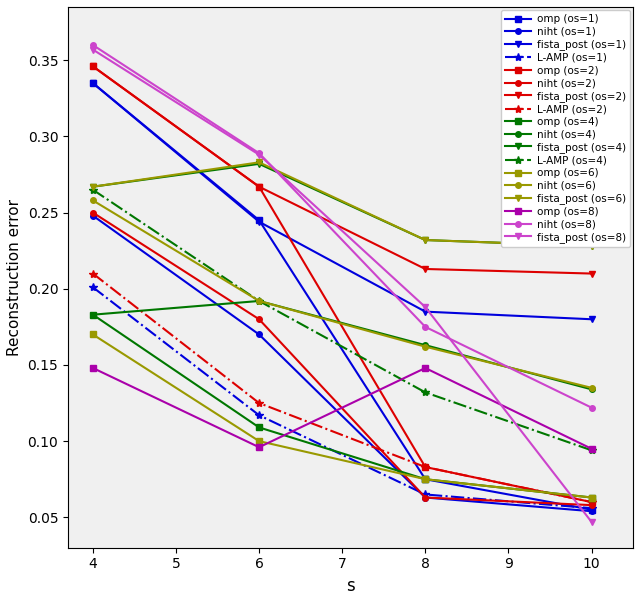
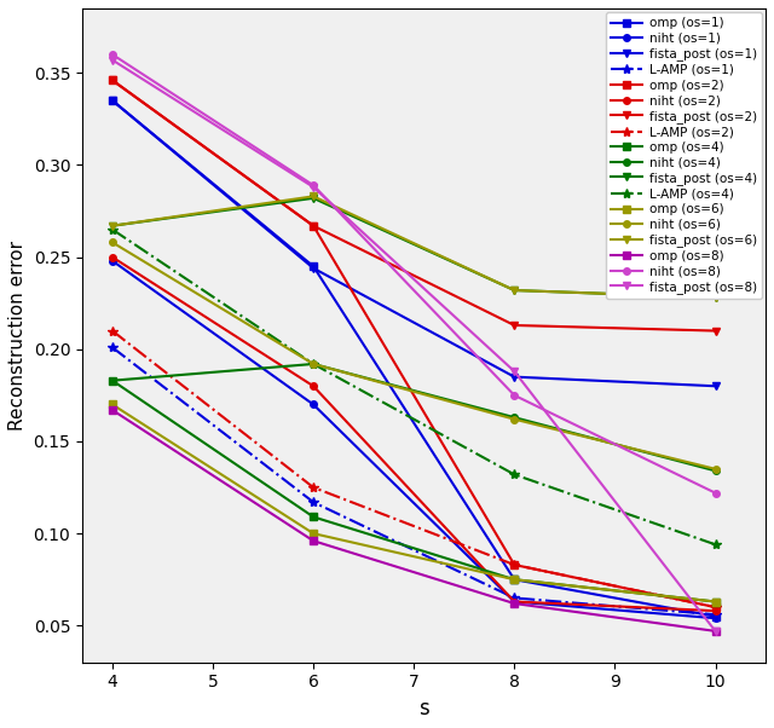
omp (os=8)/4: 0.148 -> 0.167
omp (os=8)/8: 0.148 -> 0.062
omp (os=8)/10: 0.095 -> 0.047
